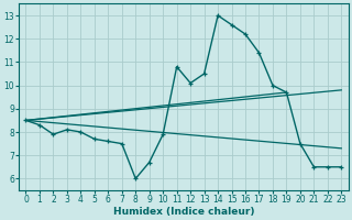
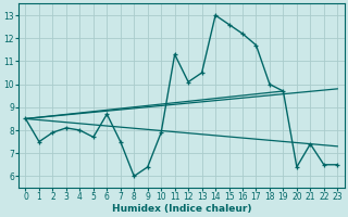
1: 8.3 -> 7.5
6: 7.6 -> 8.7
9: 6.7 -> 6.4
11: 10.8 -> 11.3
17: 11.4 -> 11.7
20: 7.5 -> 6.4
21: 6.5 -> 7.4
